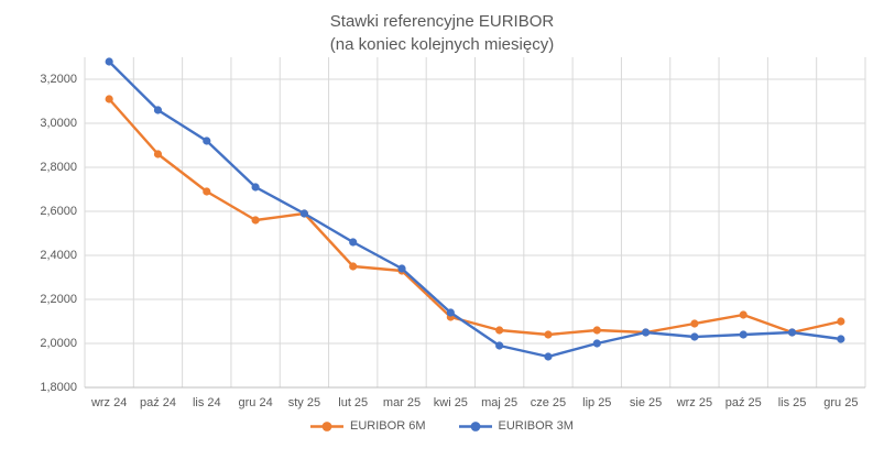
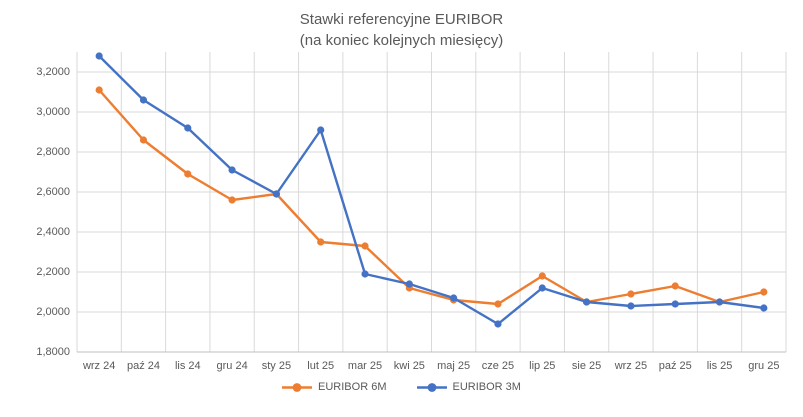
EURIBOR 3M/lut 25: 2,46 -> 2,91
EURIBOR 3M/mar 25: 2,34 -> 2,19
EURIBOR 3M/maj 25: 1,99 -> 2,07
EURIBOR 6M/lip 25: 2,06 -> 2,18
EURIBOR 3M/lip 25: 2,00 -> 2,12
